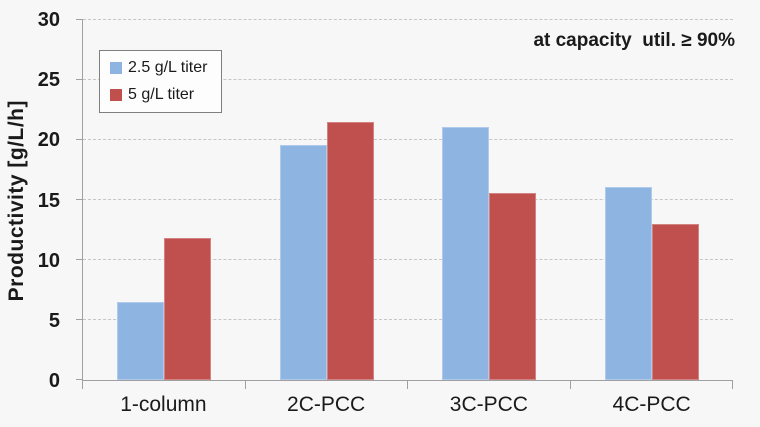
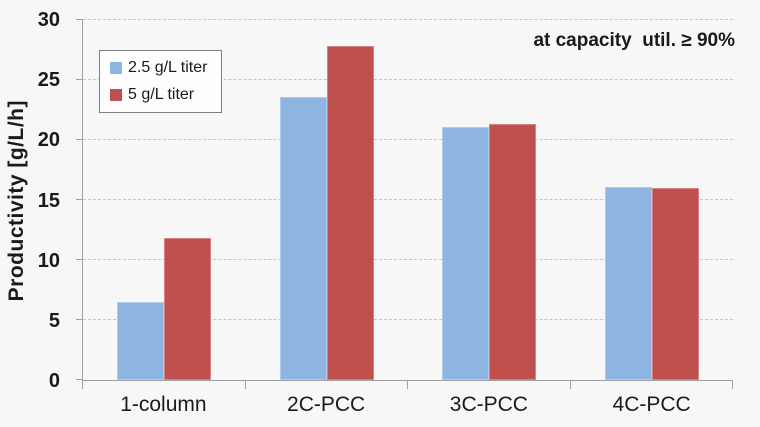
2.5 g/L titer/2C-PCC: 19.6 -> 23.6
5 g/L titer/2C-PCC: 21.5 -> 27.8
5 g/L titer/3C-PCC: 15.6 -> 21.3
5 g/L titer/4C-PCC: 13.0 -> 16.0
